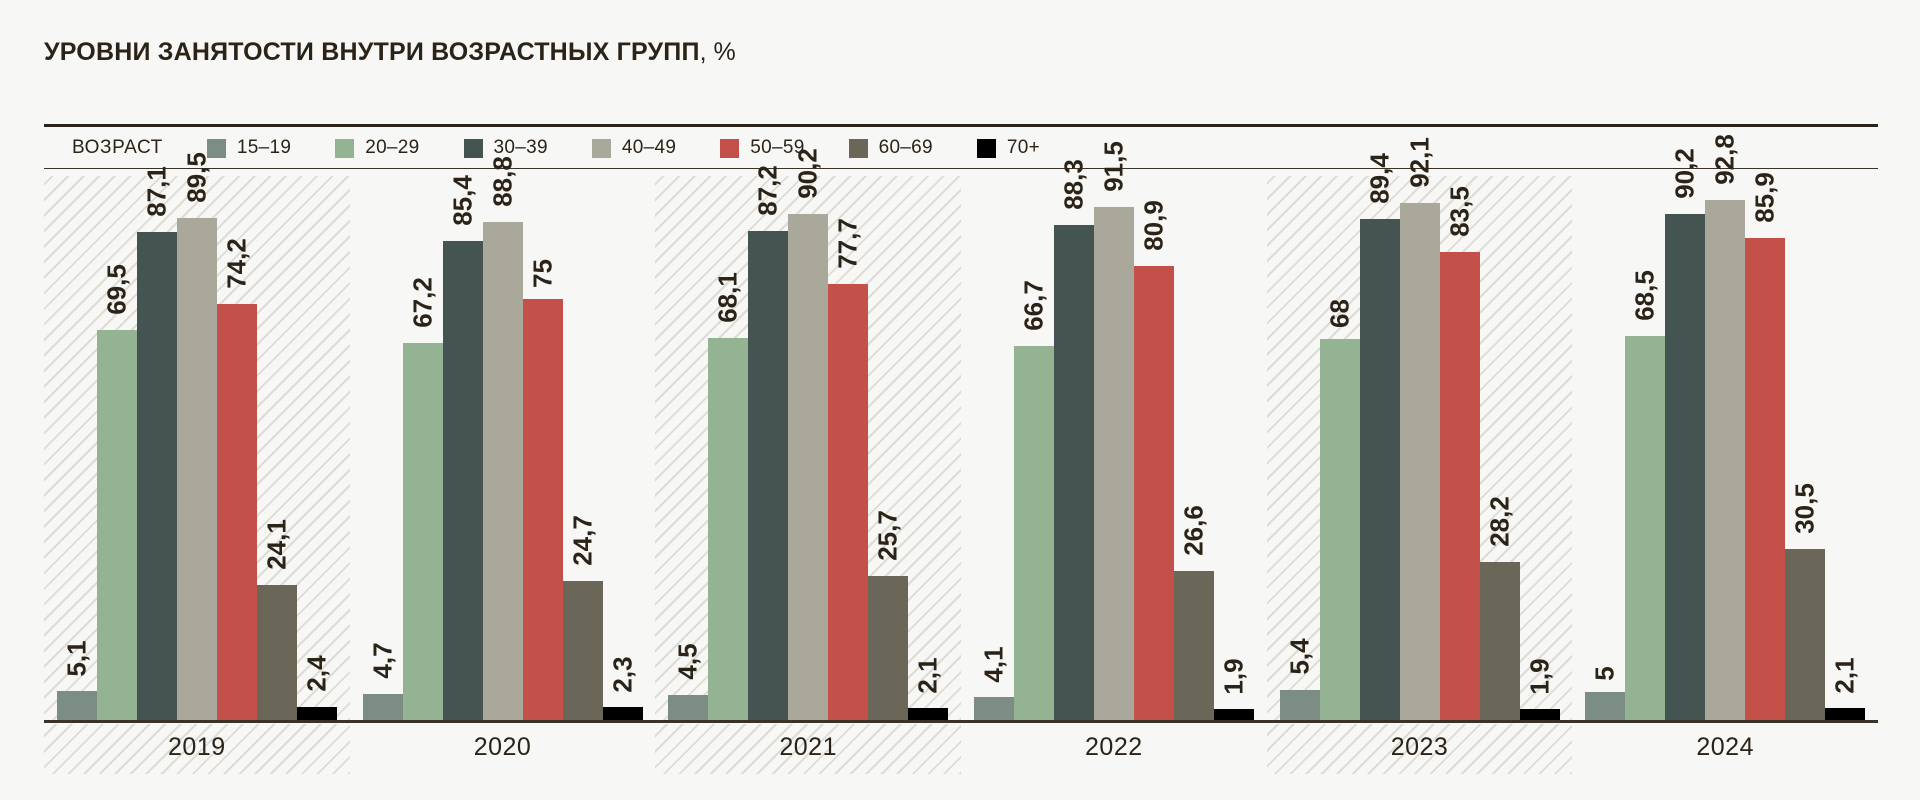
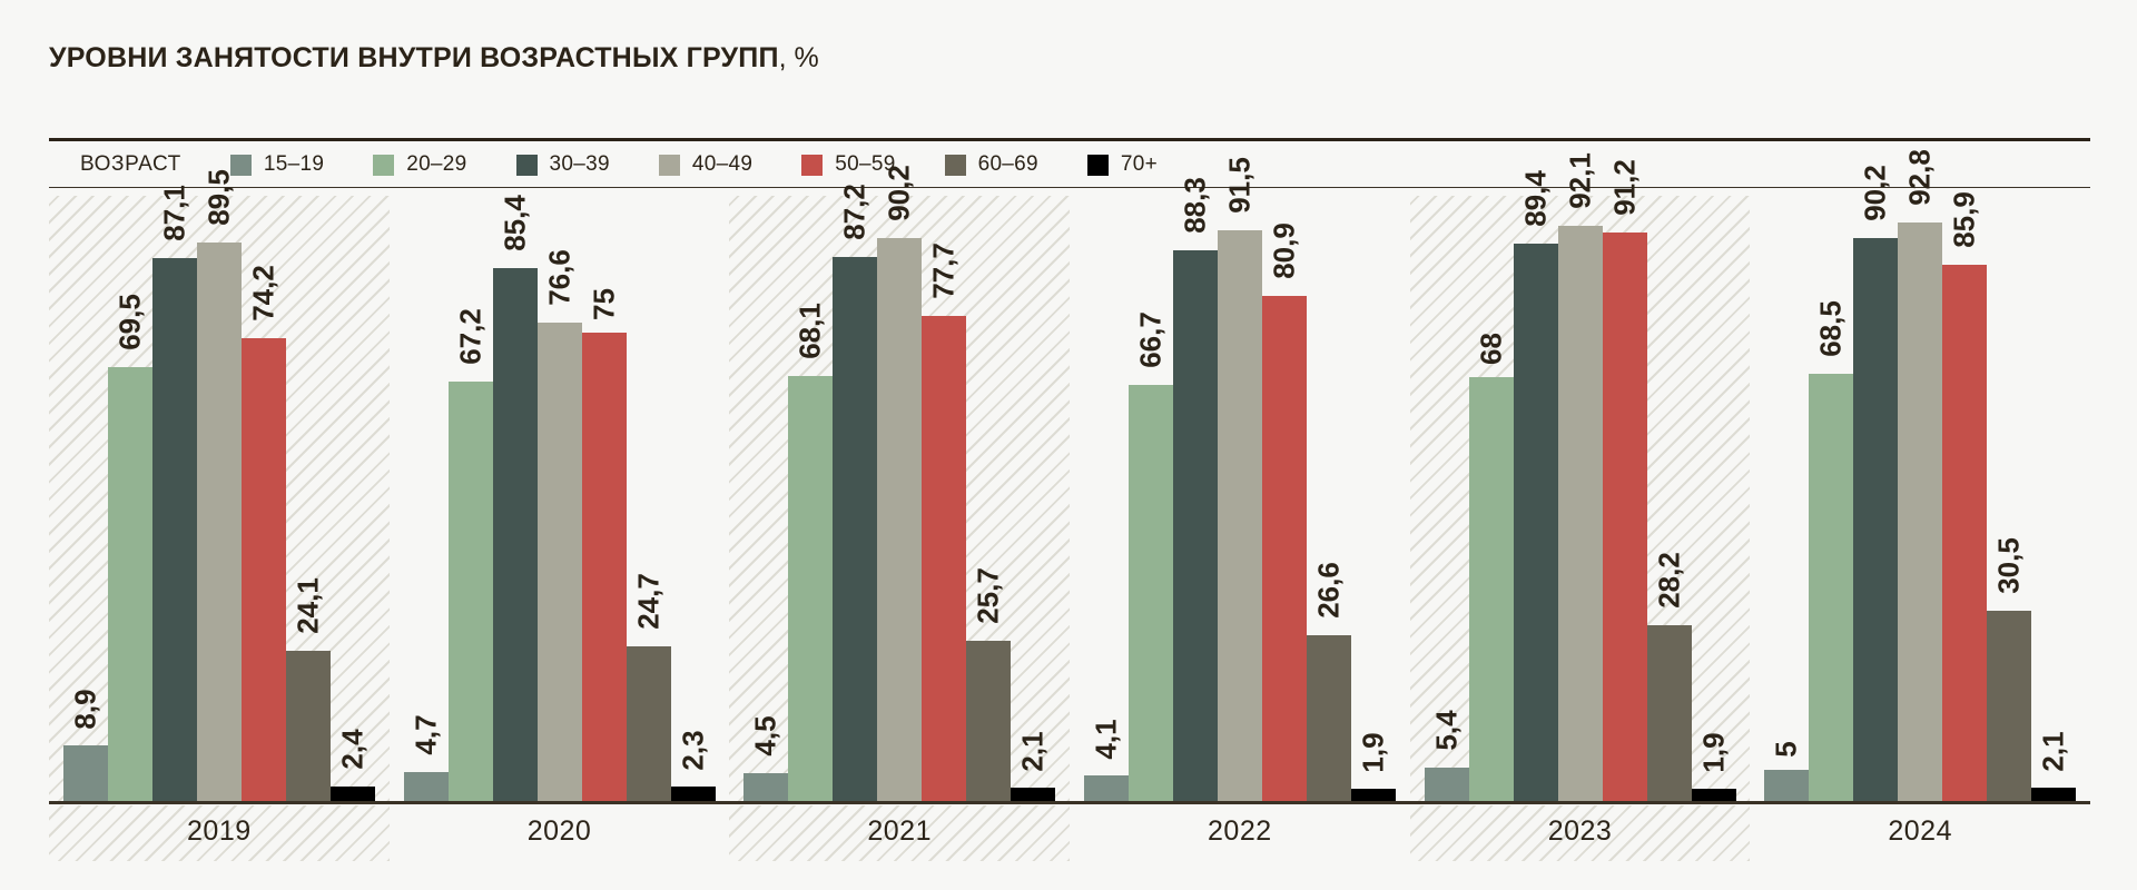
15–19/2019: 5,1 -> 8,9
40–49/2020: 88,8 -> 76,6
50–59/2023: 83,5 -> 91,2
